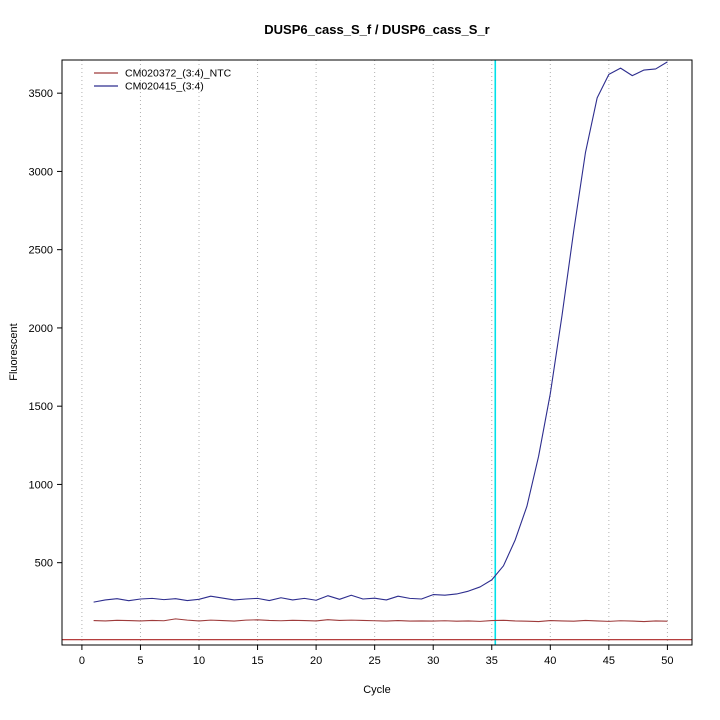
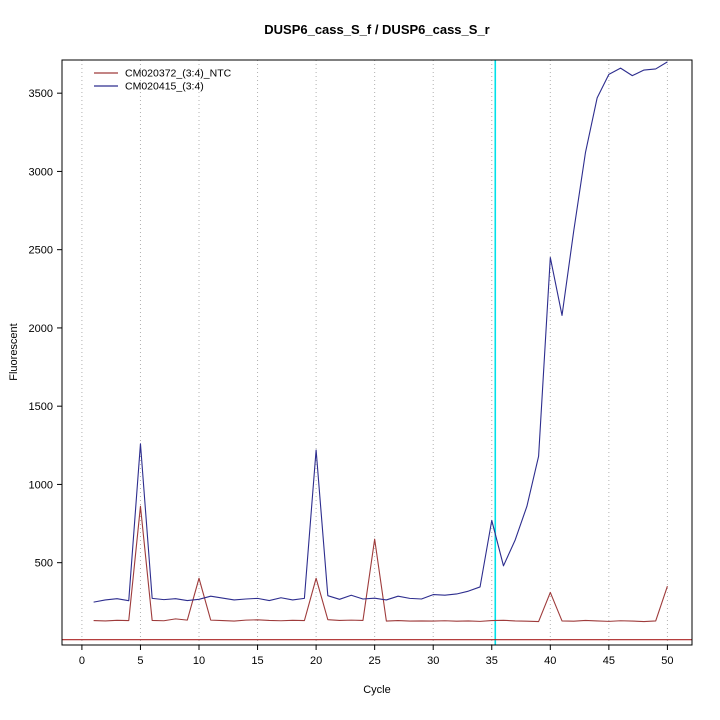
CM020372_(3:4)_NTC/5: 130 -> 860
CM020415_(3:4)/5: 270 -> 1260
CM020372_(3:4)_NTC/10: 130 -> 400
CM020372_(3:4)_NTC/20: 130 -> 400
CM020415_(3:4)/20: 260 -> 1220
CM020372_(3:4)_NTC/25: 130 -> 650
CM020415_(3:4)/35: 390 -> 770
CM020372_(3:4)_NTC/40: 130 -> 310
CM020415_(3:4)/40: 1580 -> 2450
CM020372_(3:4)_NTC/50: 130 -> 350
